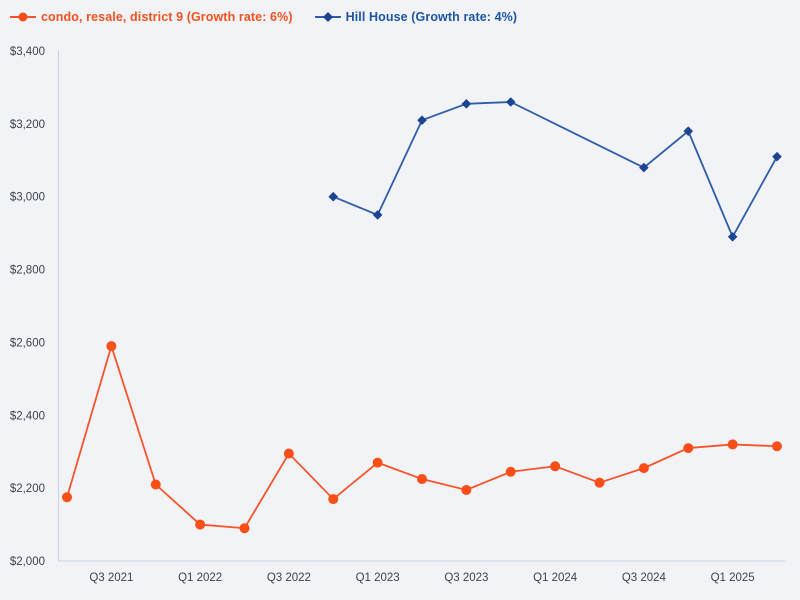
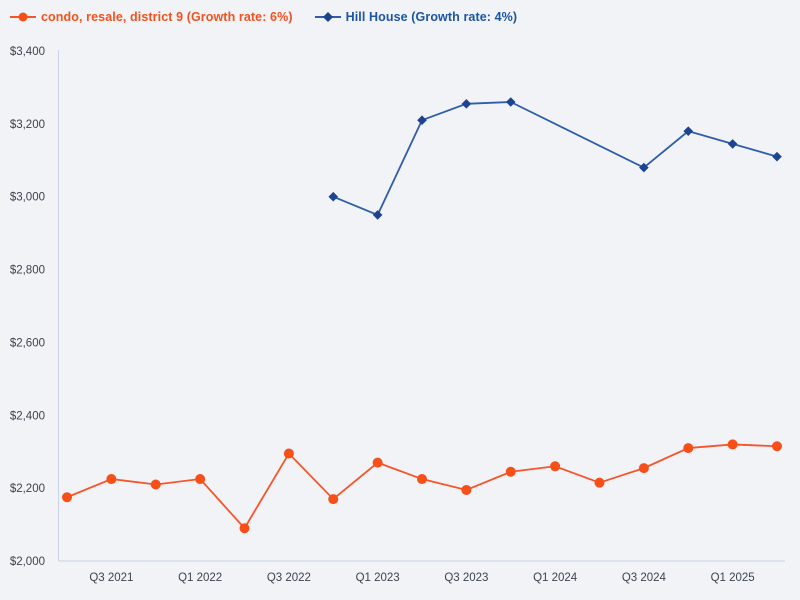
condo, resale, district 9 (Growth rate: 6%)/Q3 2021: $2590 -> $2220
condo, resale, district 9 (Growth rate: 6%)/Q1 2022: $2100 -> $2220
Hill House (Growth rate: 4%)/Q1 2025: $2890 -> $3140
